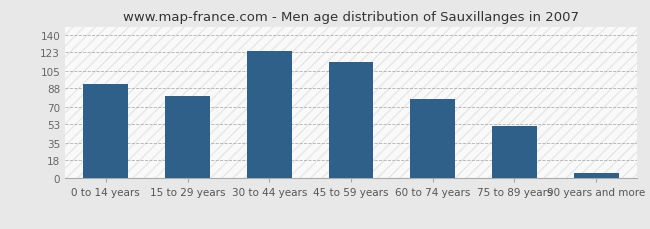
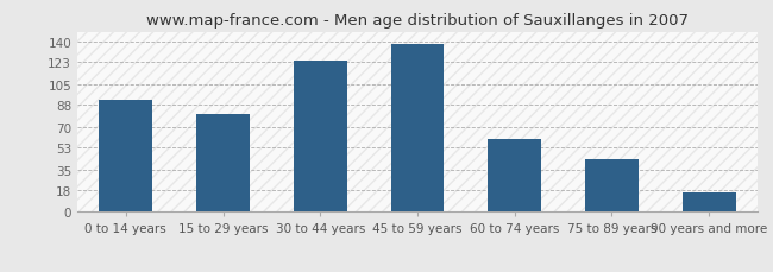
45 to 59 years: 113 -> 138
60 to 74 years: 77 -> 60
75 to 89 years: 51 -> 43
90 years and more: 5 -> 16
